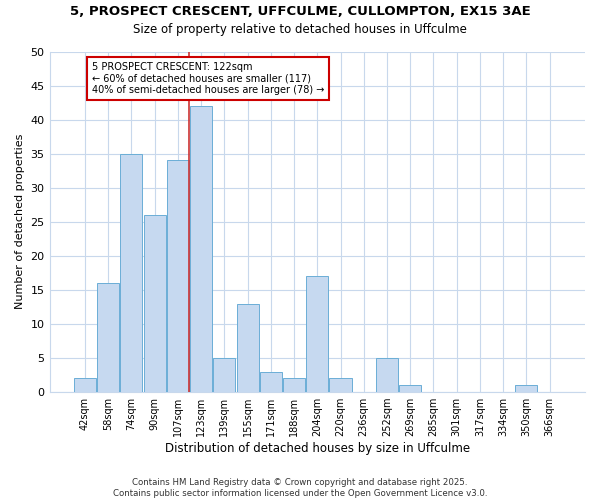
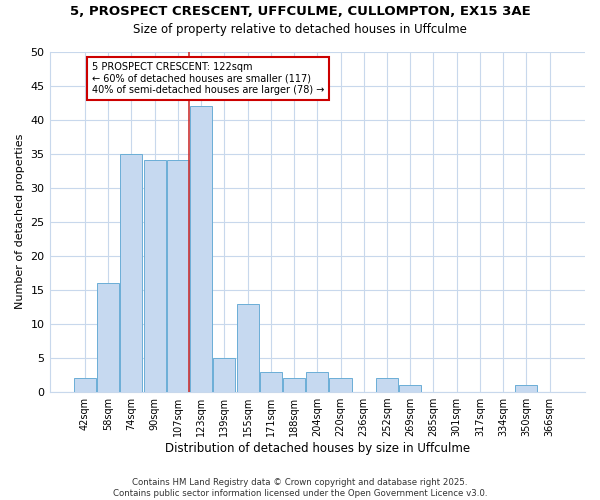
90sqm: 26 -> 34
204sqm: 17 -> 3
252sqm: 5 -> 2
